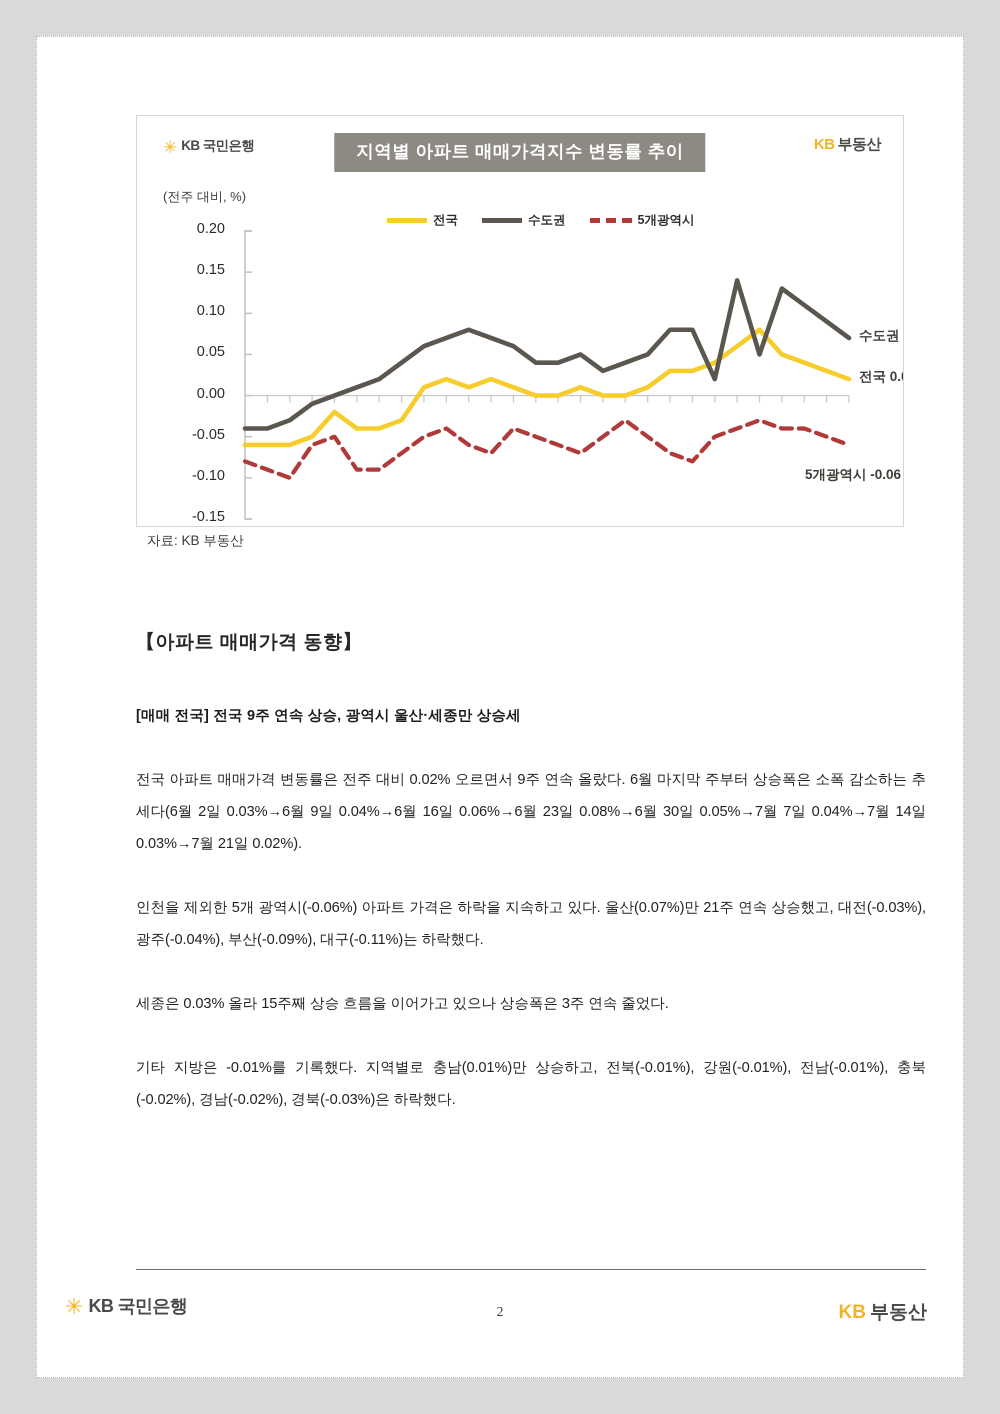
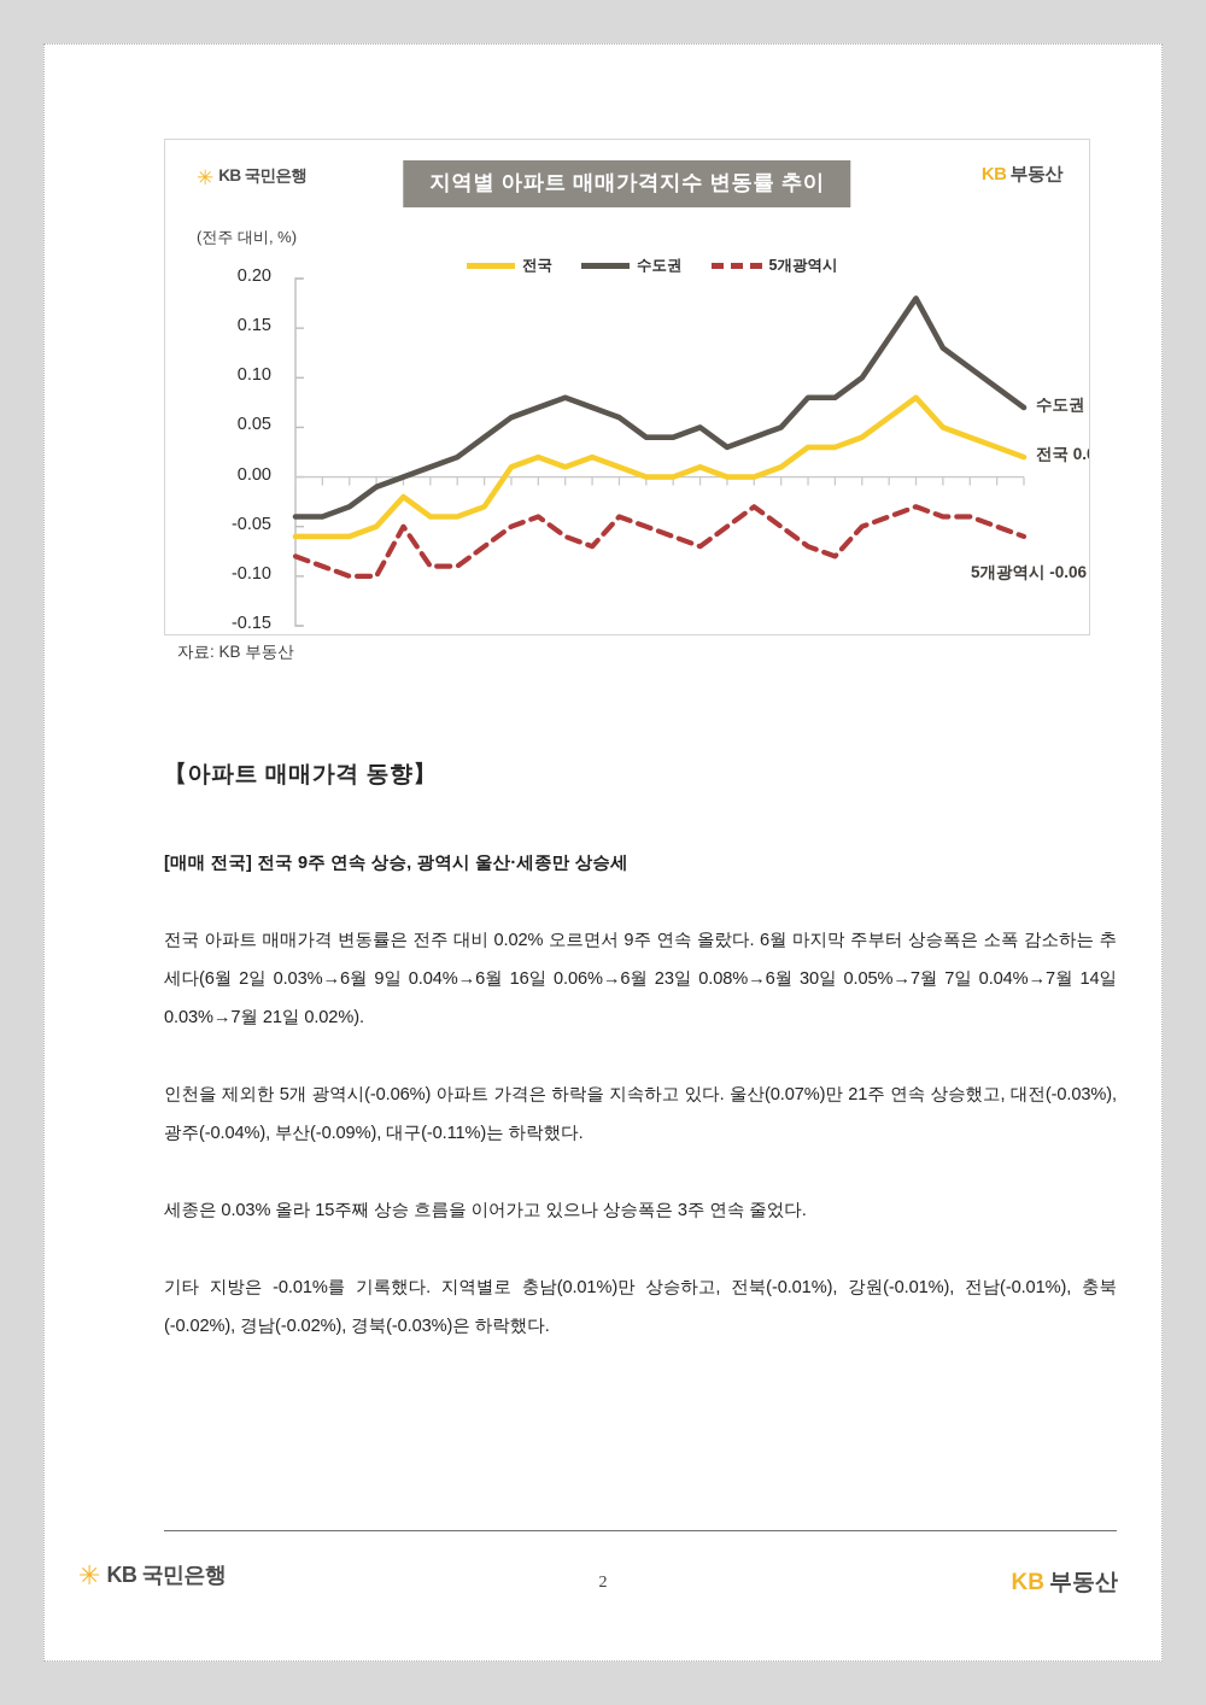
5개광역시/2/3: -0.06 -> -0.10
수도권/6/9: 0.02 -> 0.10
수도권/6/23: 0.05 -> 0.18
